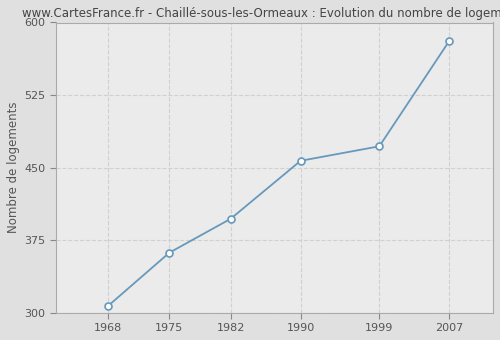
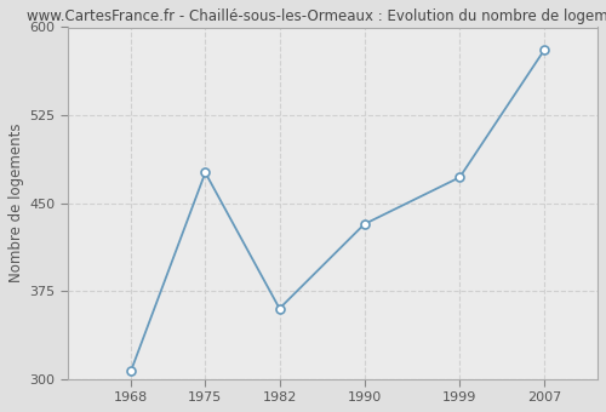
1975: 362 -> 476
1982: 397 -> 360
1990: 457 -> 432
